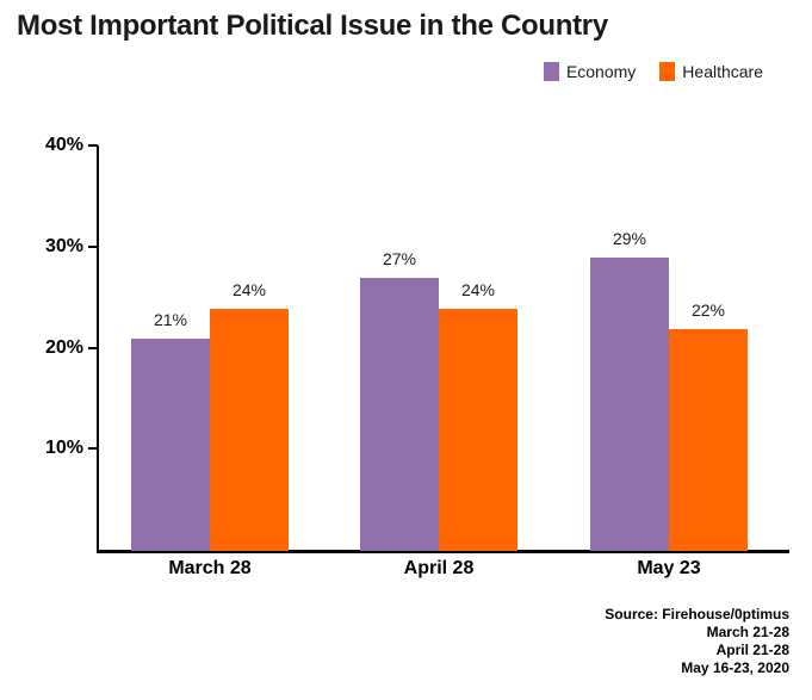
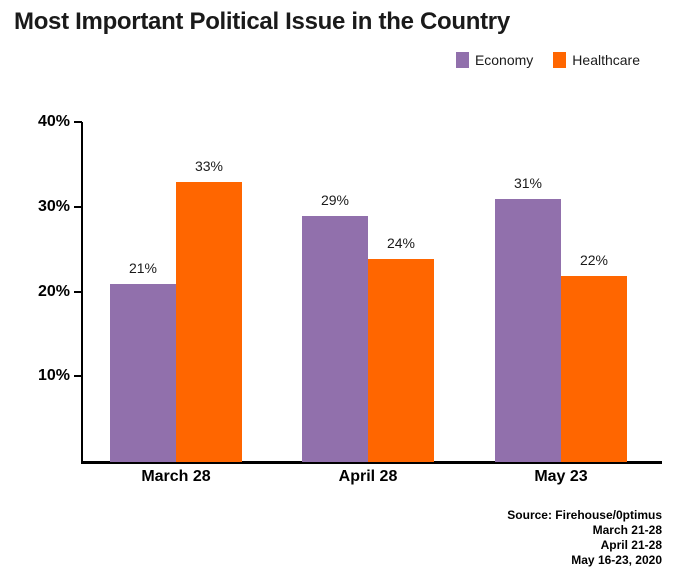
Healthcare/March 28: 24% -> 33%
Economy/April 28: 27% -> 29%
Economy/May 23: 29% -> 31%
